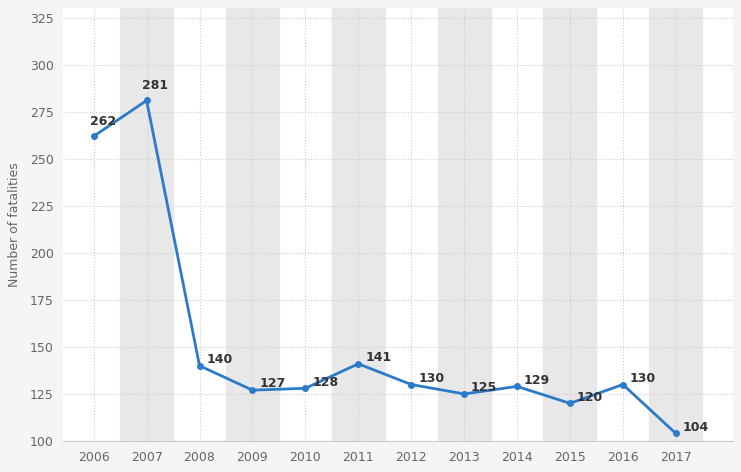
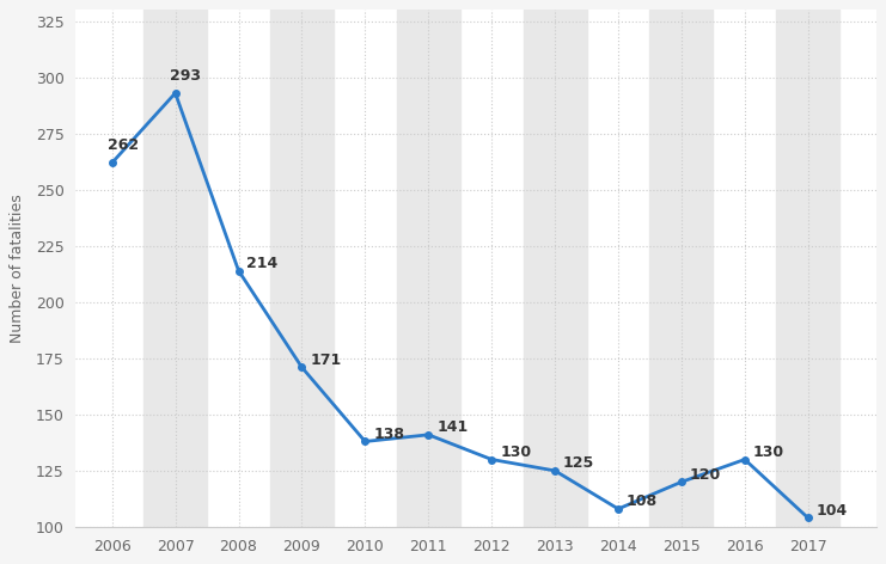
2007: 281 -> 293
2008: 140 -> 214
2009: 127 -> 171
2010: 128 -> 138
2014: 129 -> 108
